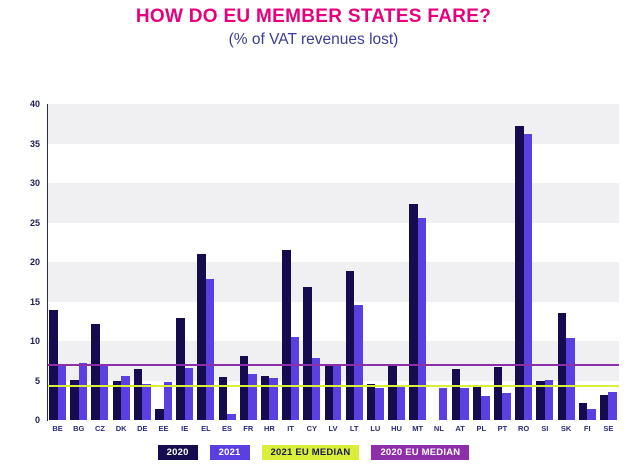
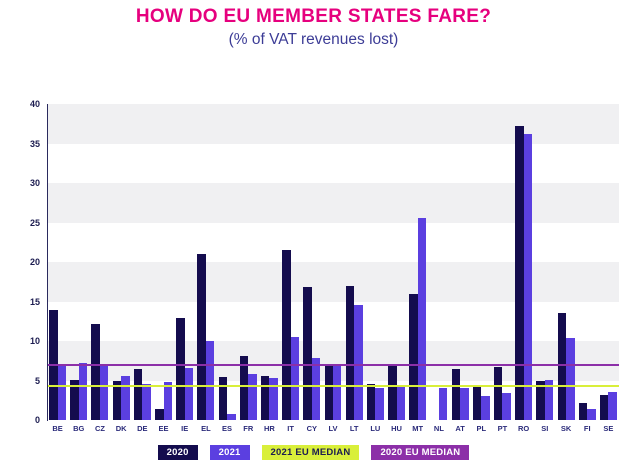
2021/EL: 18 -> 10
2020/LT: 19 -> 17
2020/MT: 27 -> 16
